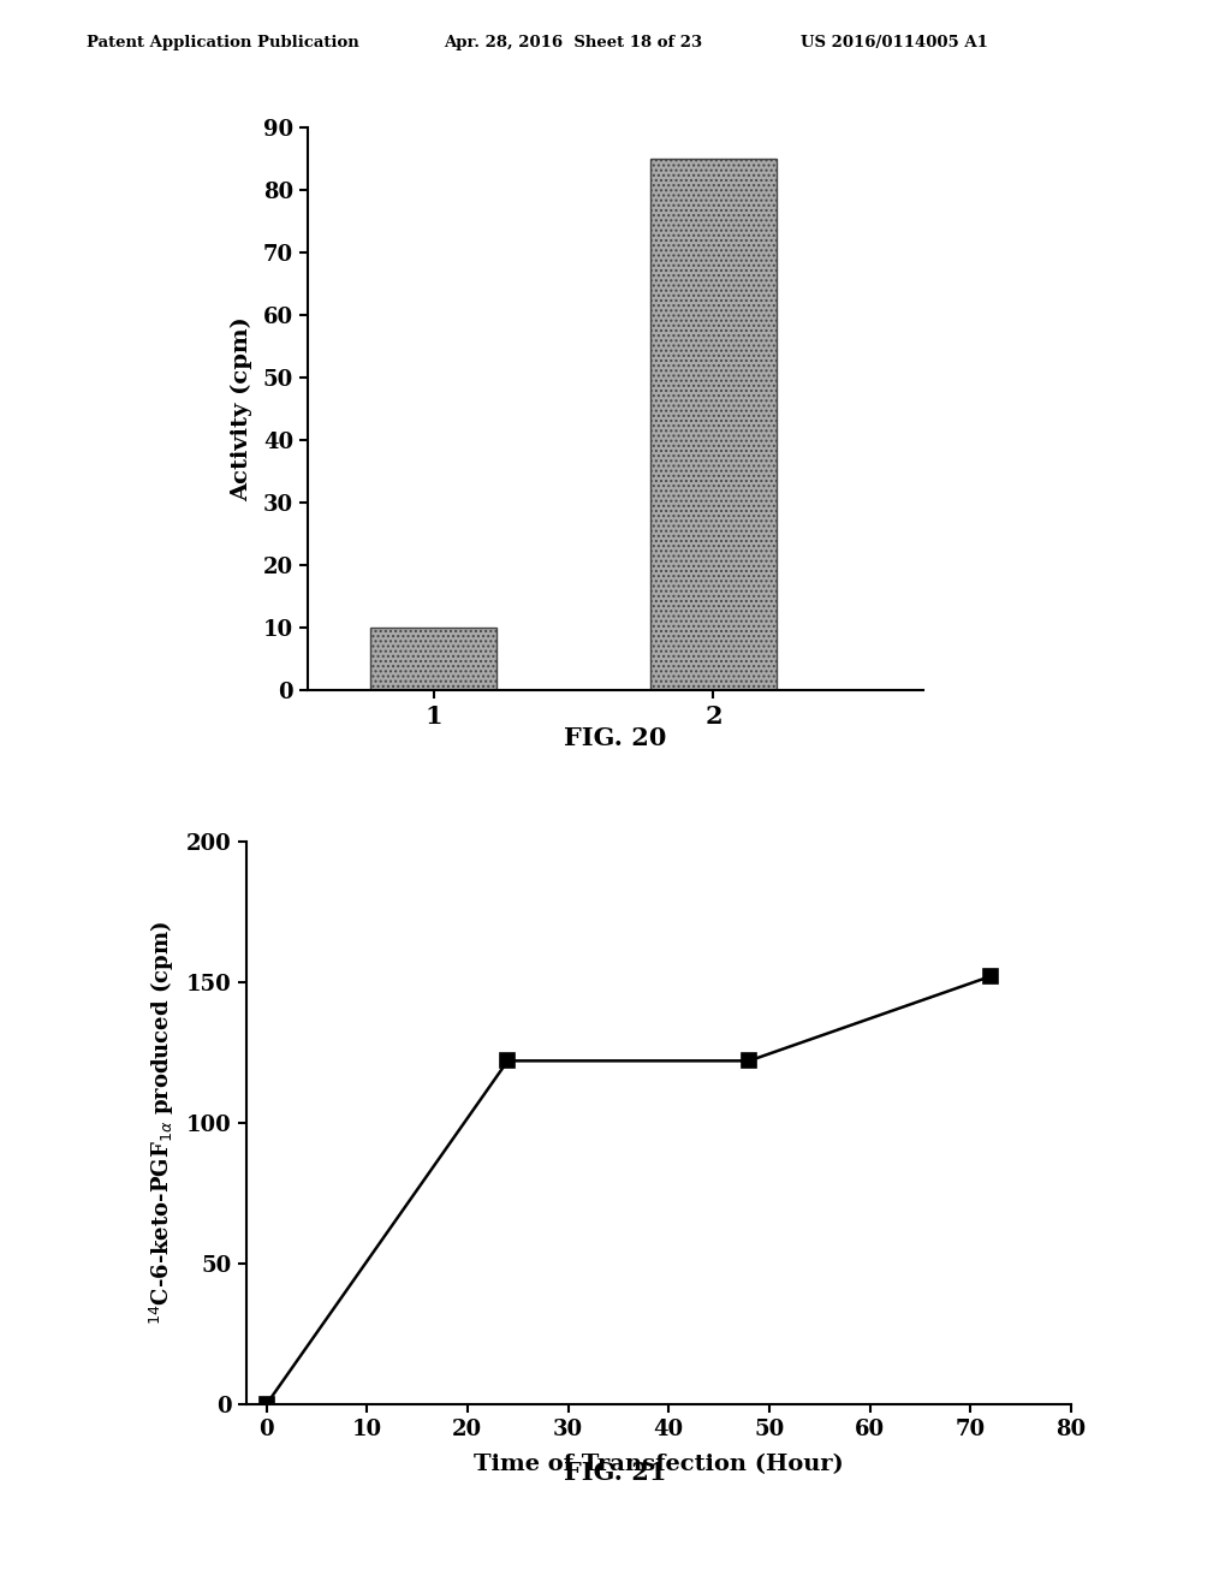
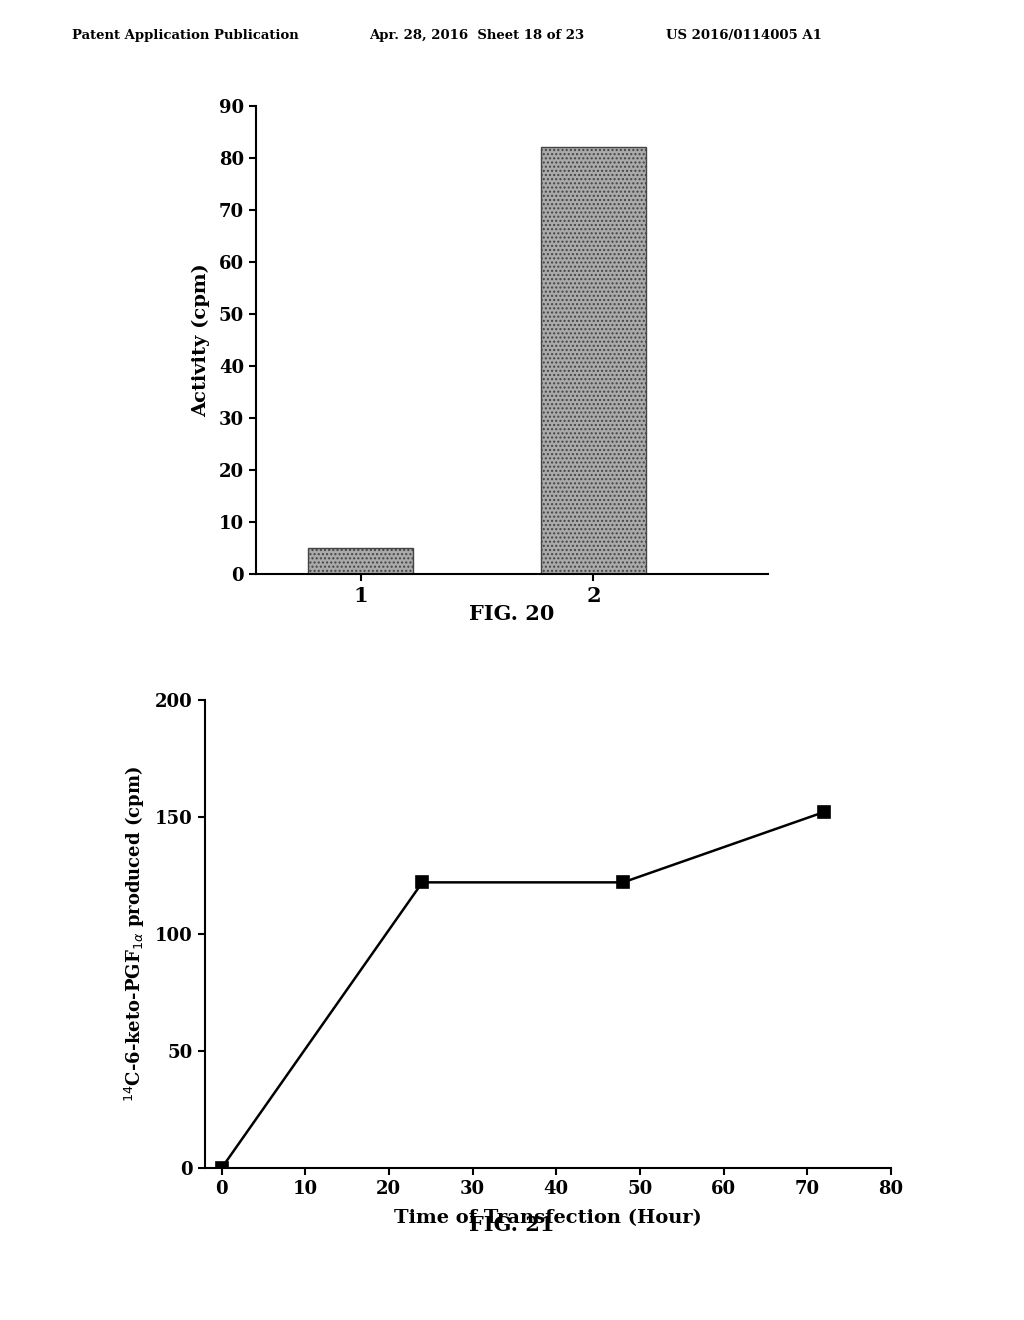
1: 10 -> 5
2: 85 -> 82
